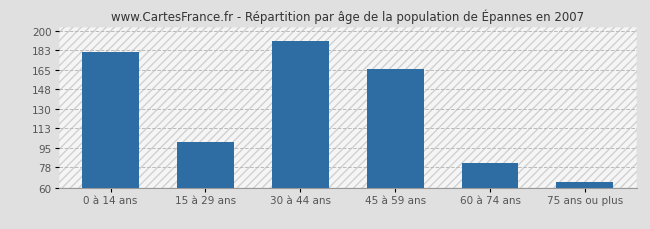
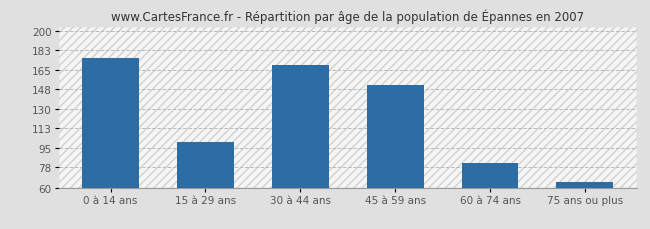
0 à 14 ans: 181 -> 176
30 à 44 ans: 191 -> 170
45 à 59 ans: 166 -> 152
